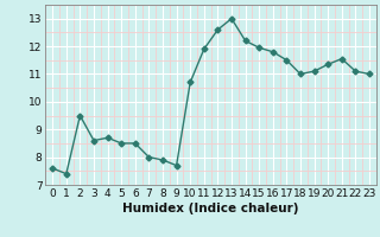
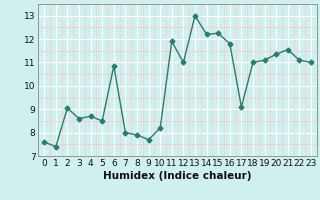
2: 9.50 -> 9.05
6: 8.50 -> 10.85
10: 10.70 -> 8.20
12: 12.60 -> 11.00
15: 11.95 -> 12.25
17: 11.50 -> 9.10
